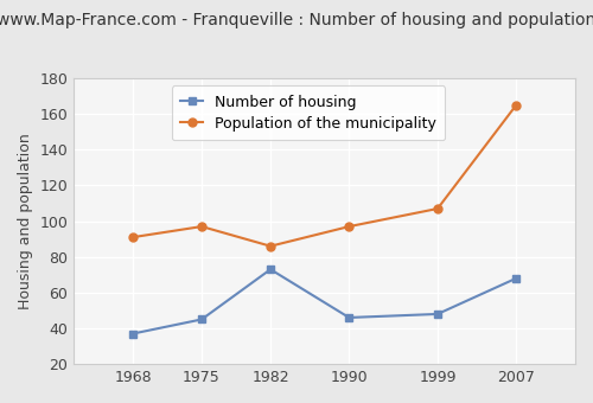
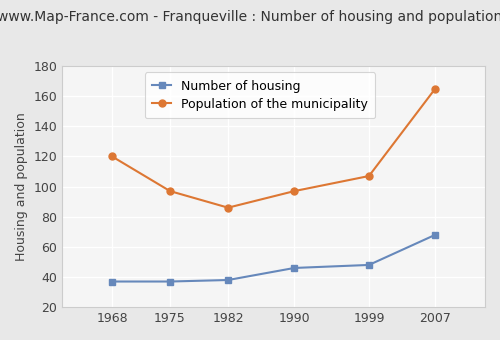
Population of the municipality/1968: 91 -> 120
Number of housing/1975: 45 -> 37
Number of housing/1982: 73 -> 38
